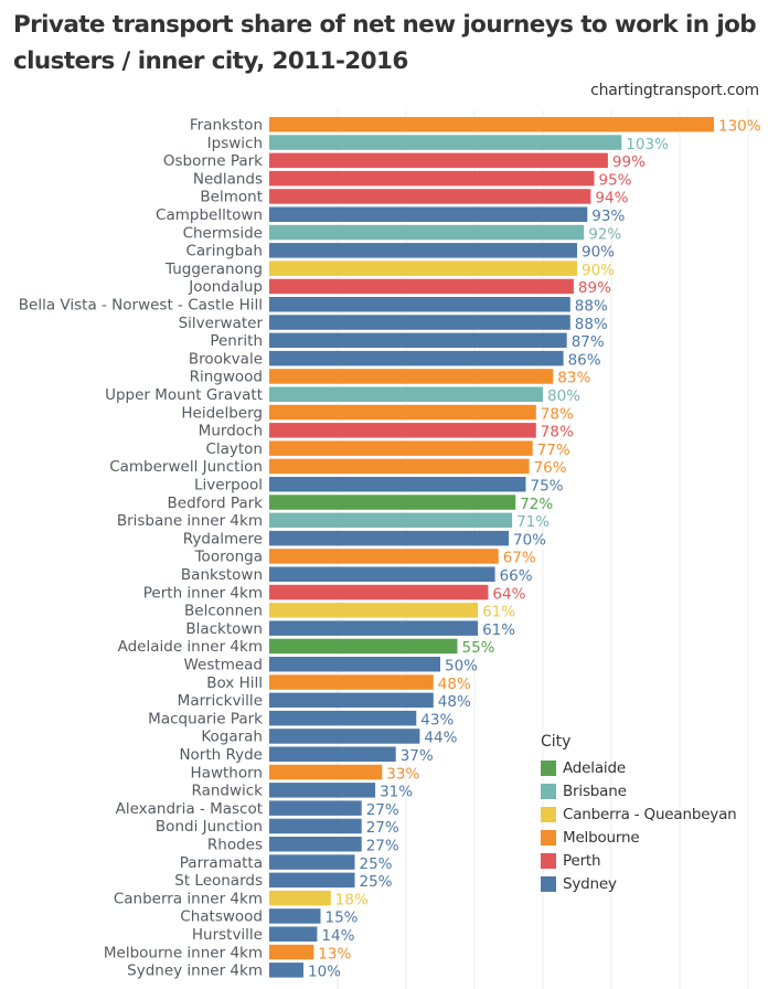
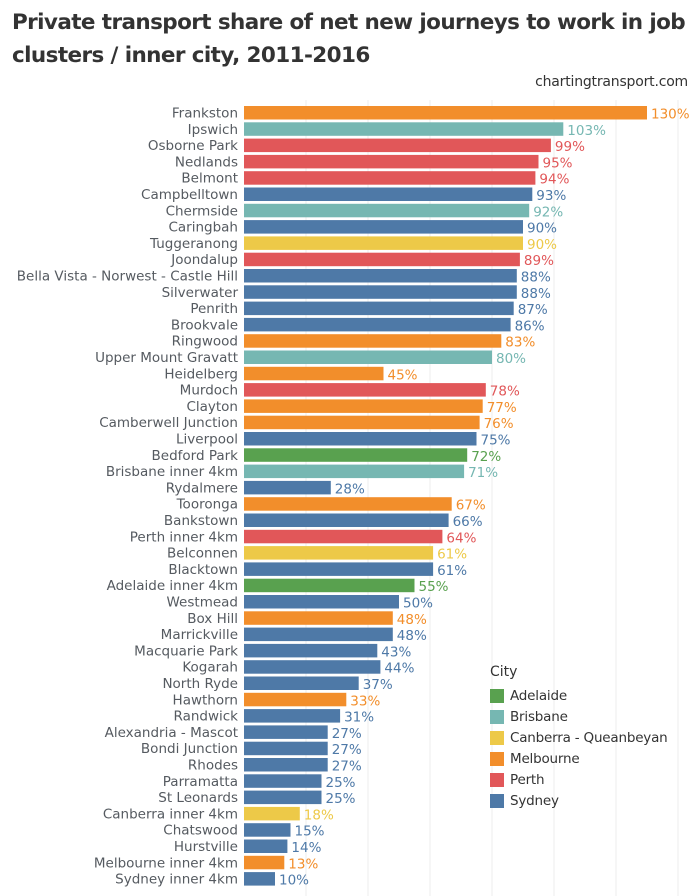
Heidelberg: 78% -> 45%
Rydalmere: 70% -> 28%
